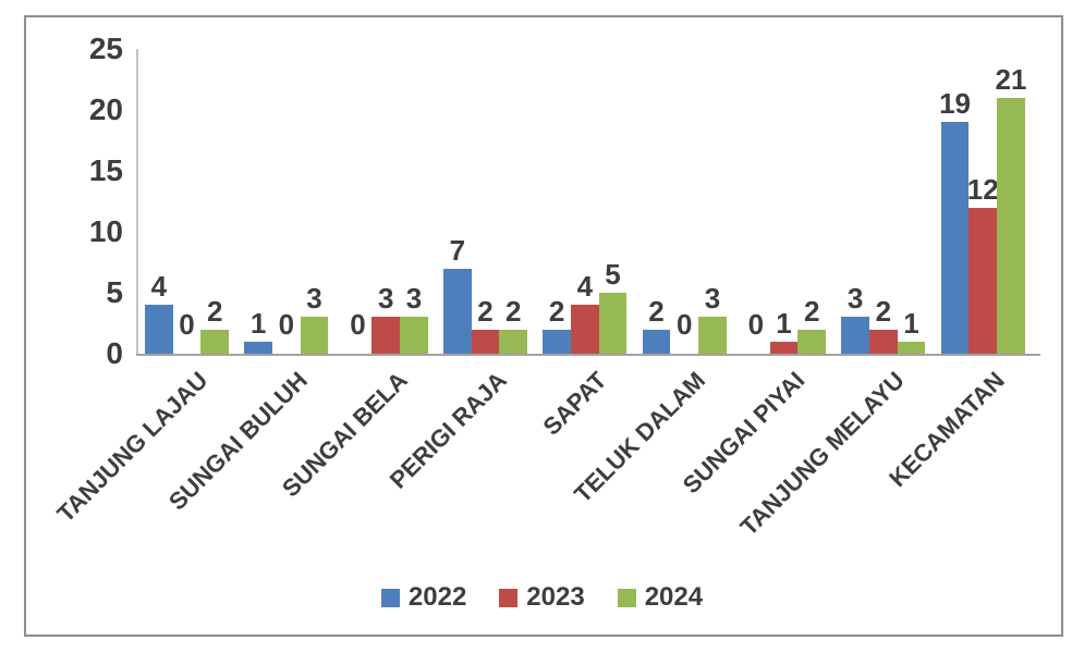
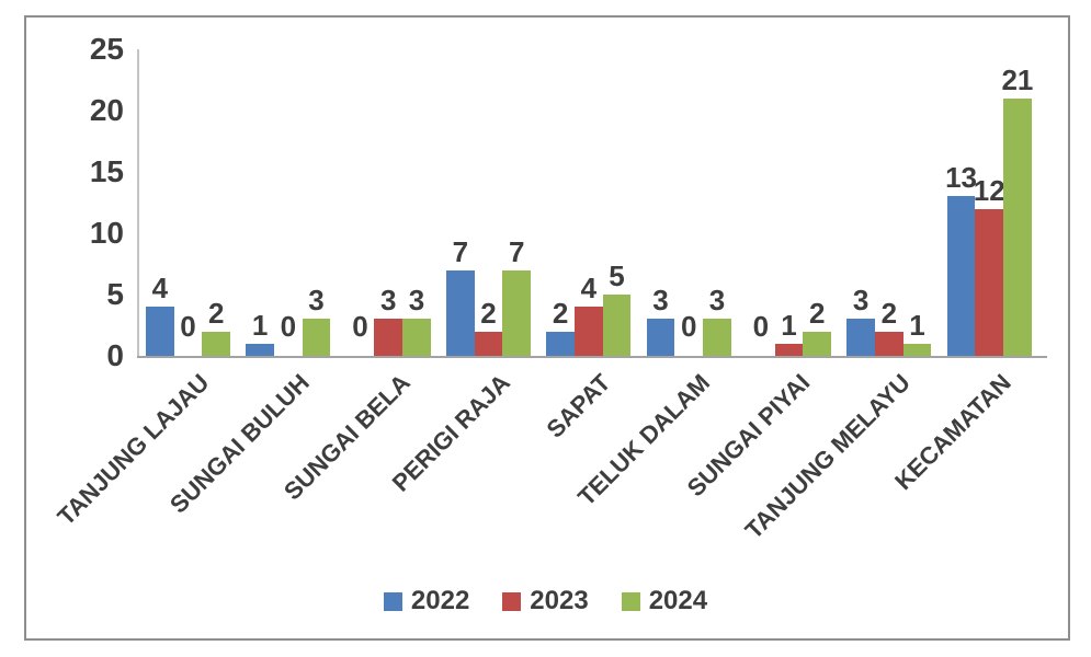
2024/PERIGI RAJA: 2 -> 7
2022/TELUK DALAM: 2 -> 3
2022/KECAMATAN: 19 -> 13
